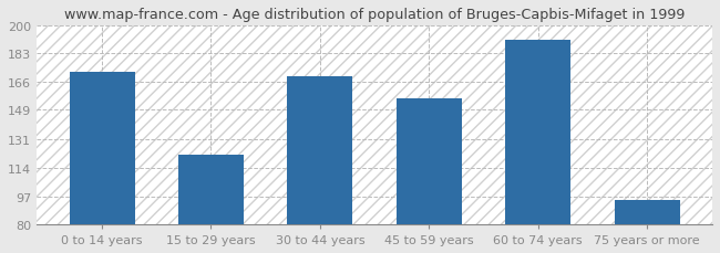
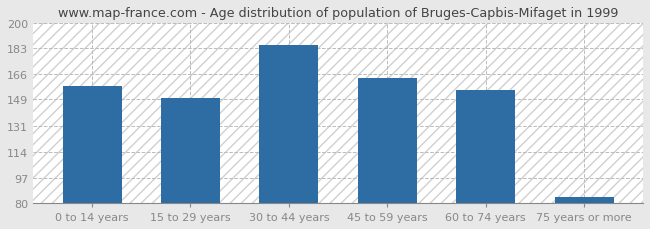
0 to 14 years: 172 -> 158
15 to 29 years: 122 -> 150
30 to 44 years: 169 -> 185
45 to 59 years: 156 -> 163
60 to 74 years: 191 -> 155
75 years or more: 95 -> 84
